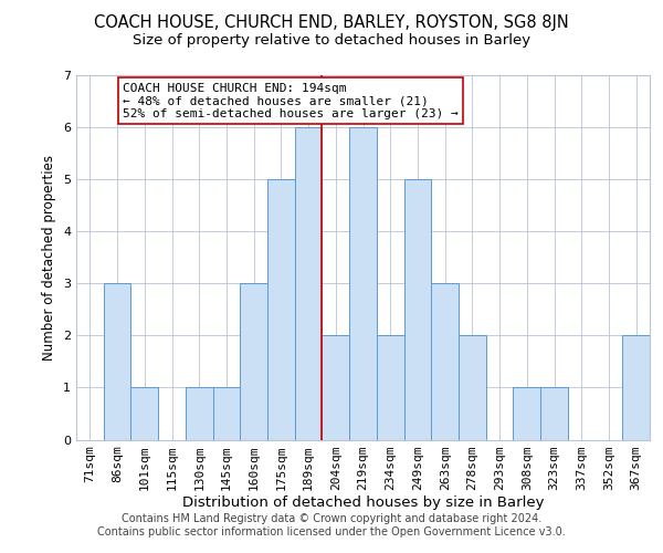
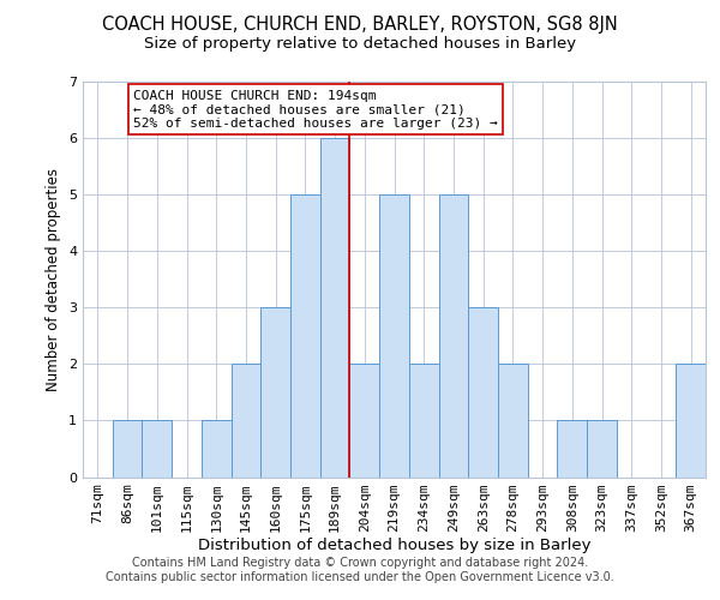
86sqm: 3 -> 1
145sqm: 1 -> 2
219sqm: 6 -> 5
